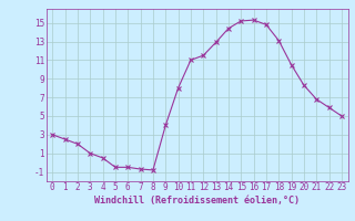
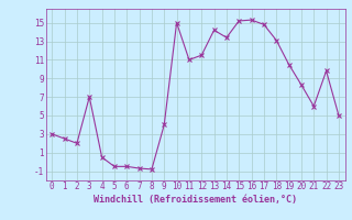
3: 1.0 -> 7.0
10: 8.0 -> 15.0
13: 12.9 -> 14.2
14: 14.4 -> 13.4
21: 6.8 -> 6.0
22: 5.9 -> 9.8
